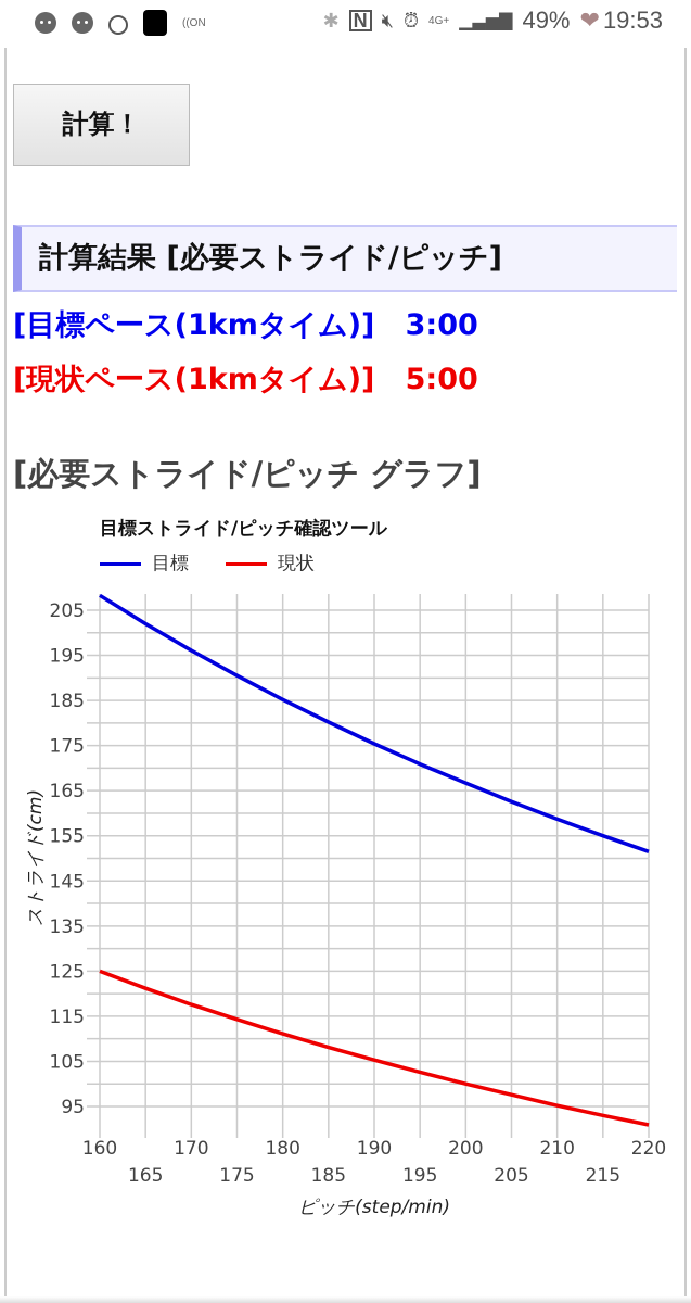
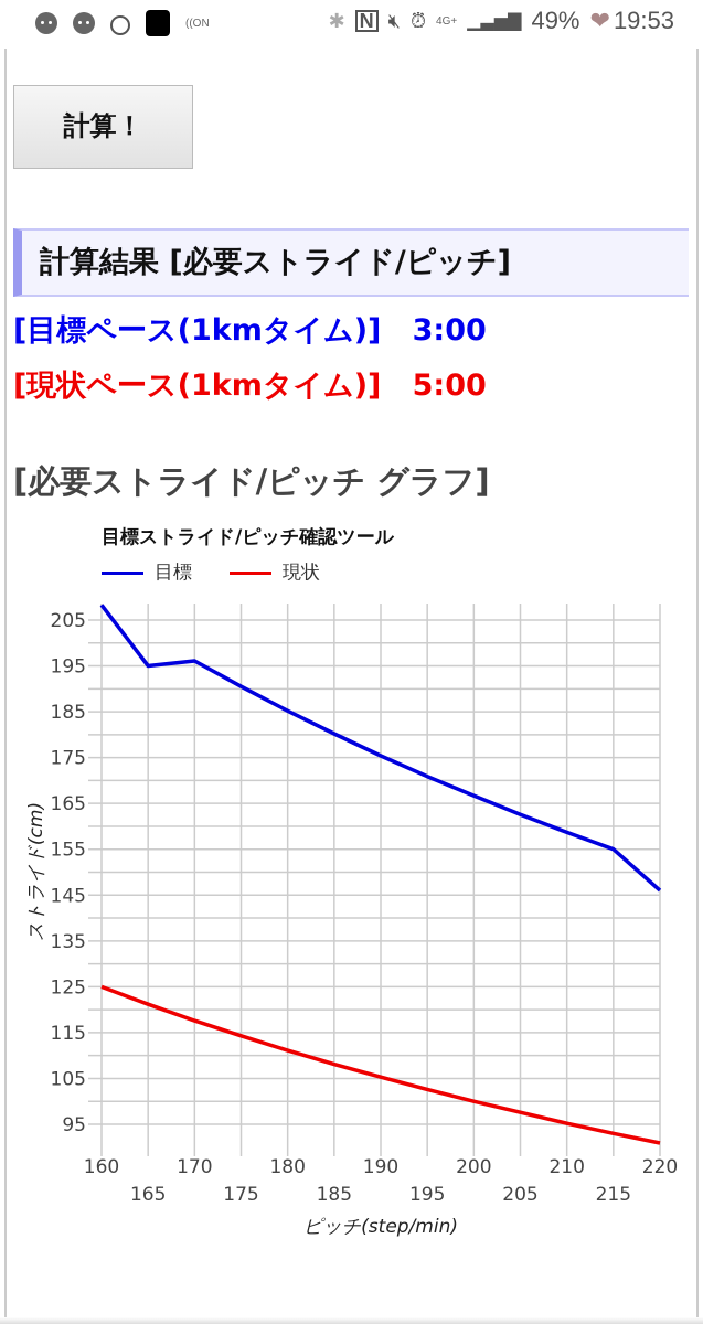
目標/165: 202 -> 195
目標/220: 152 -> 146
